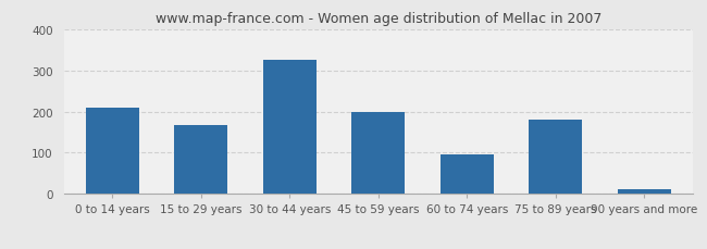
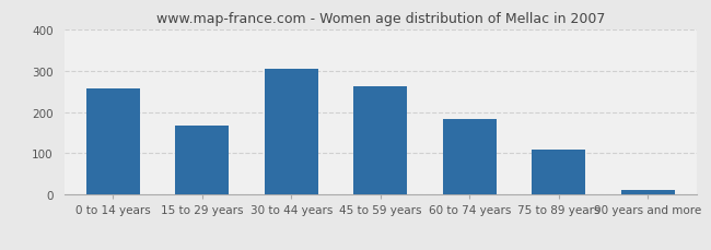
0 to 14 years: 210 -> 257
30 to 44 years: 325 -> 303
45 to 59 years: 200 -> 263
60 to 74 years: 95 -> 184
75 to 89 years: 180 -> 109
